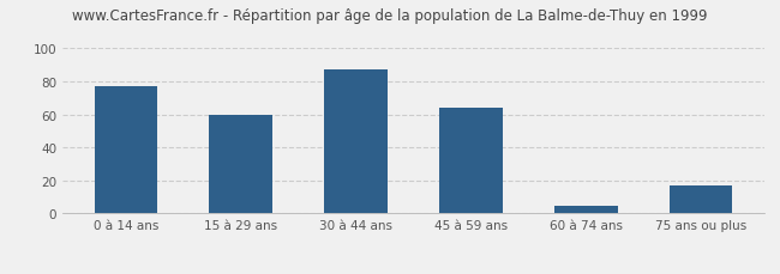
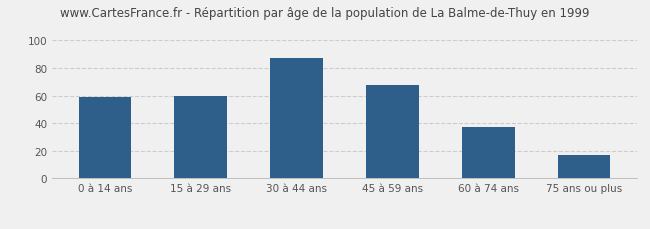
0 à 14 ans: 77 -> 59
45 à 59 ans: 64 -> 68
60 à 74 ans: 5 -> 37
